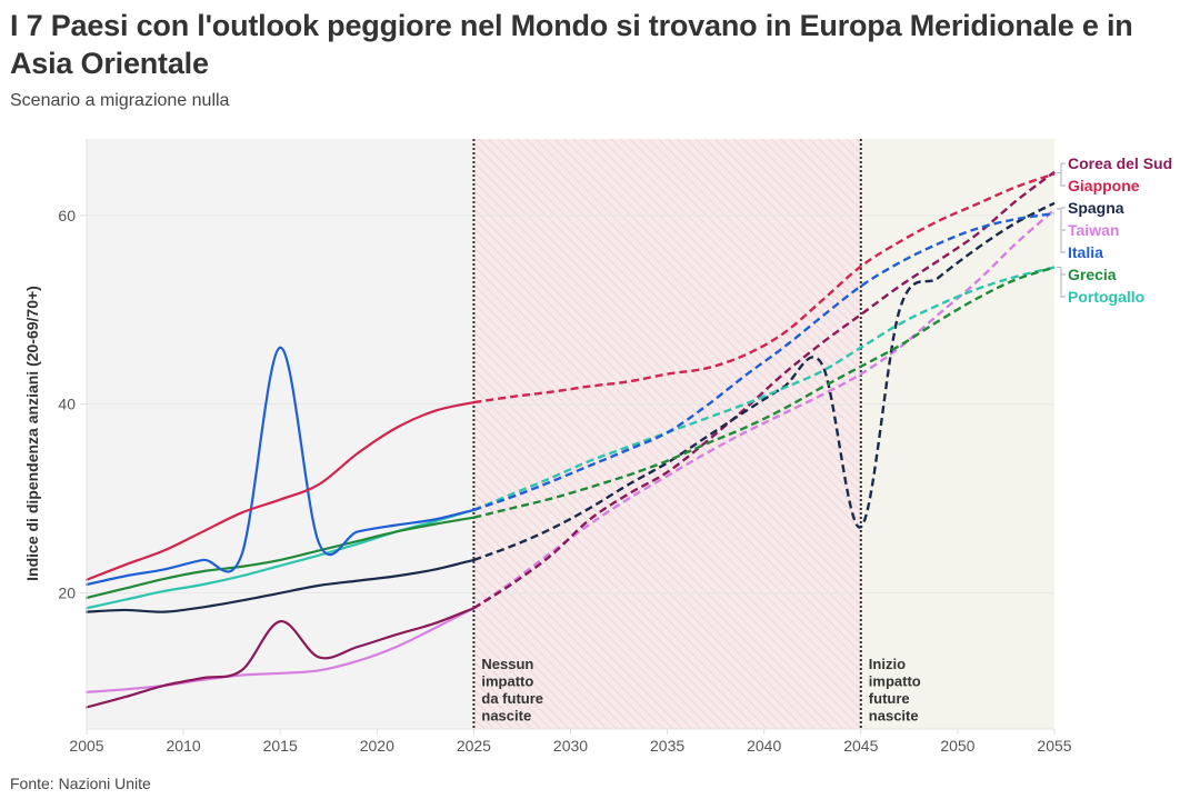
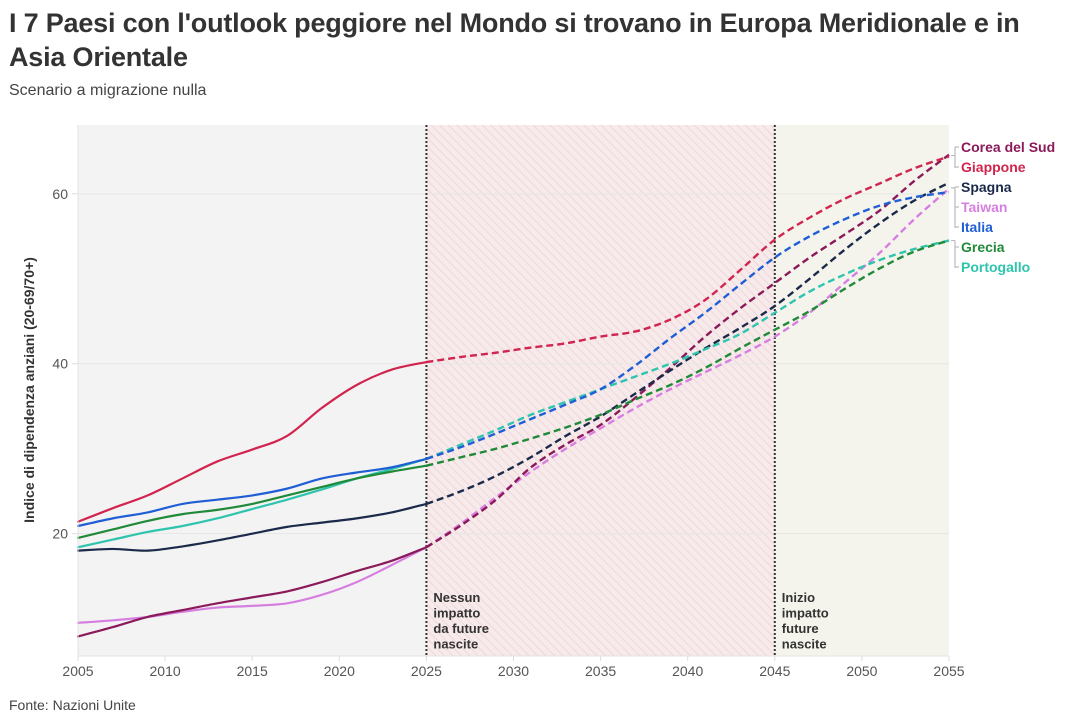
Corea del Sud/2015: 17 -> 12
Italia/2015: 46 -> 24
Spagna/2045: 27 -> 47
